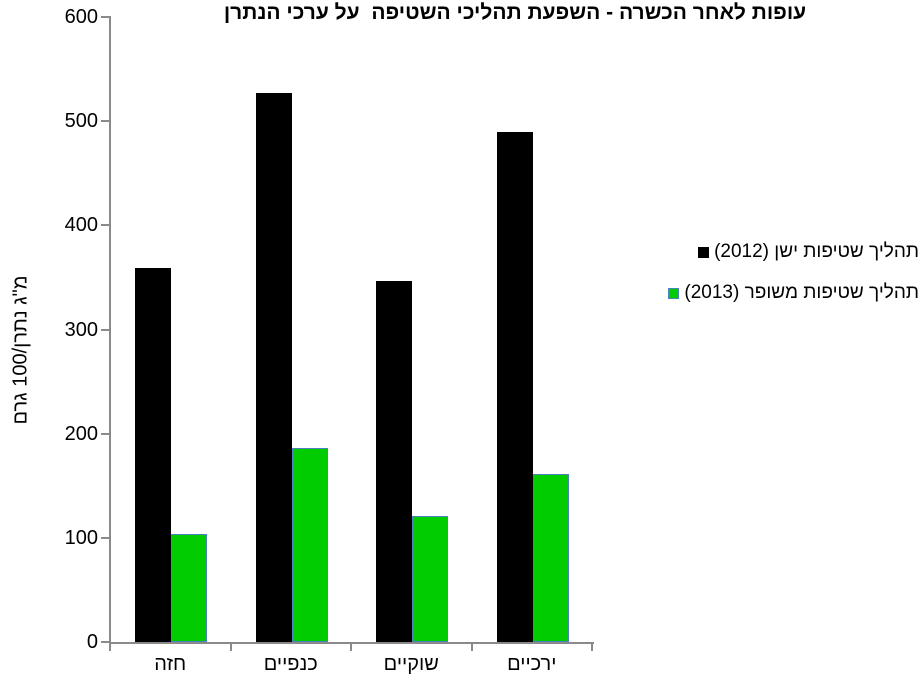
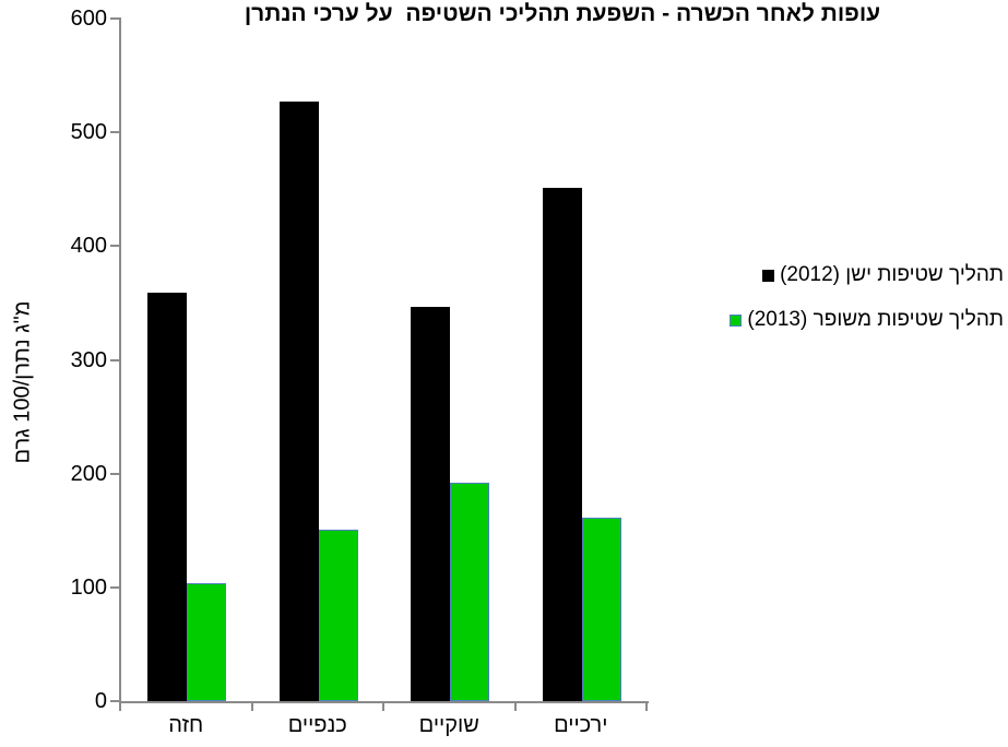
תהליך שטיפות משופר (2013)/כנפיים: 186 -> 151
תהליך שטיפות משופר (2013)/שוקיים: 121 -> 192
תהליך שטיפות ישן (2012)/ירכיים: 490 -> 451
